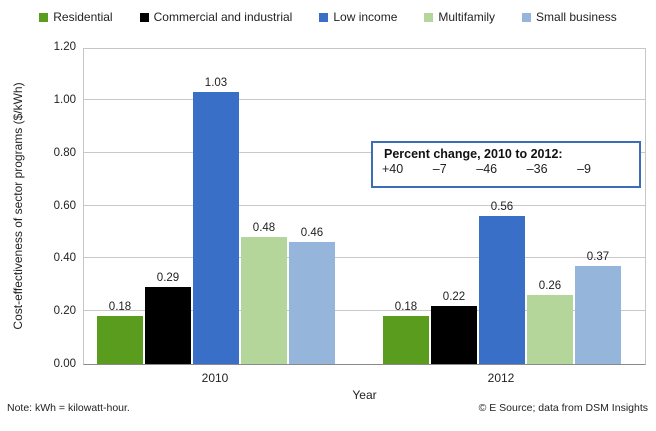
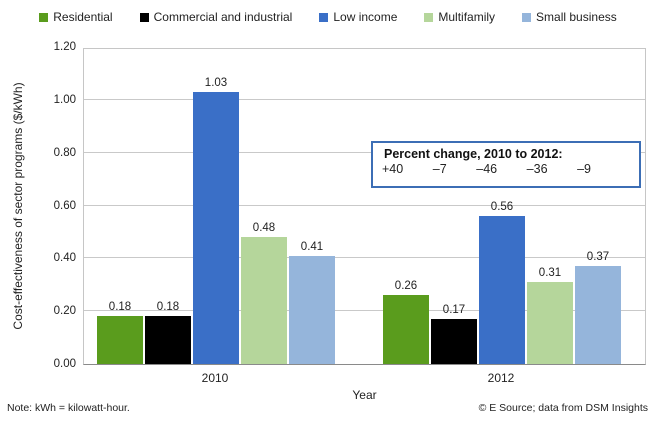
Commercial and industrial/2010: 0.29 -> 0.18
Small business/2010: 0.46 -> 0.41
Residential/2012: 0.18 -> 0.26
Commercial and industrial/2012: 0.22 -> 0.17
Multifamily/2012: 0.26 -> 0.31
